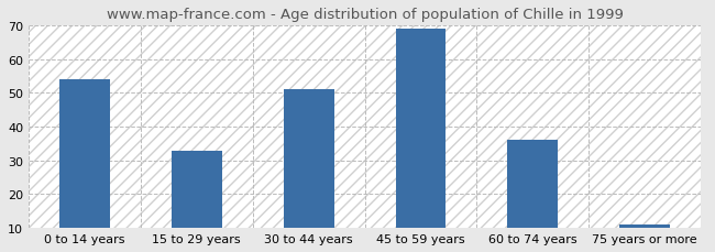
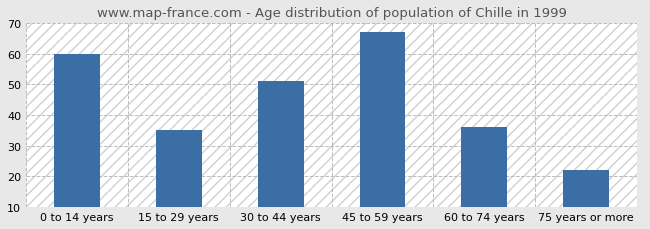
0 to 14 years: 54 -> 60
15 to 29 years: 33 -> 35
45 to 59 years: 69 -> 67
75 years or more: 11 -> 22
